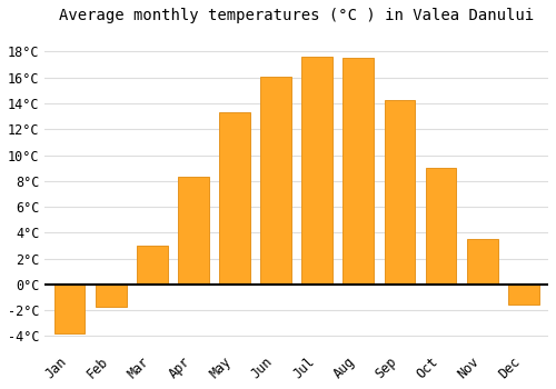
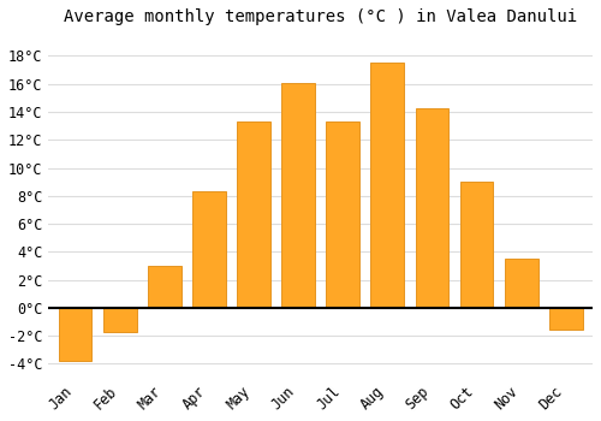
Jul: 17.6°C -> 13.3°C
